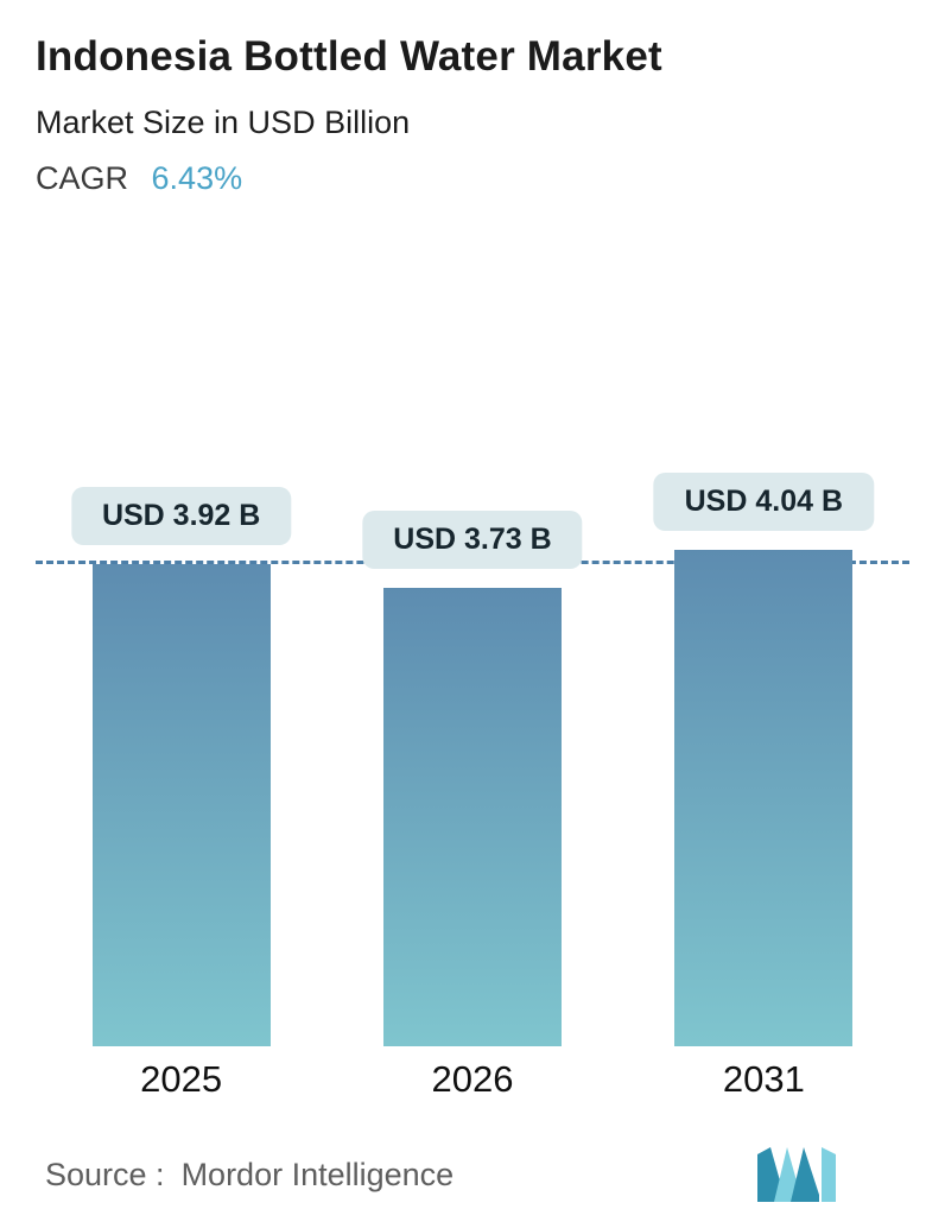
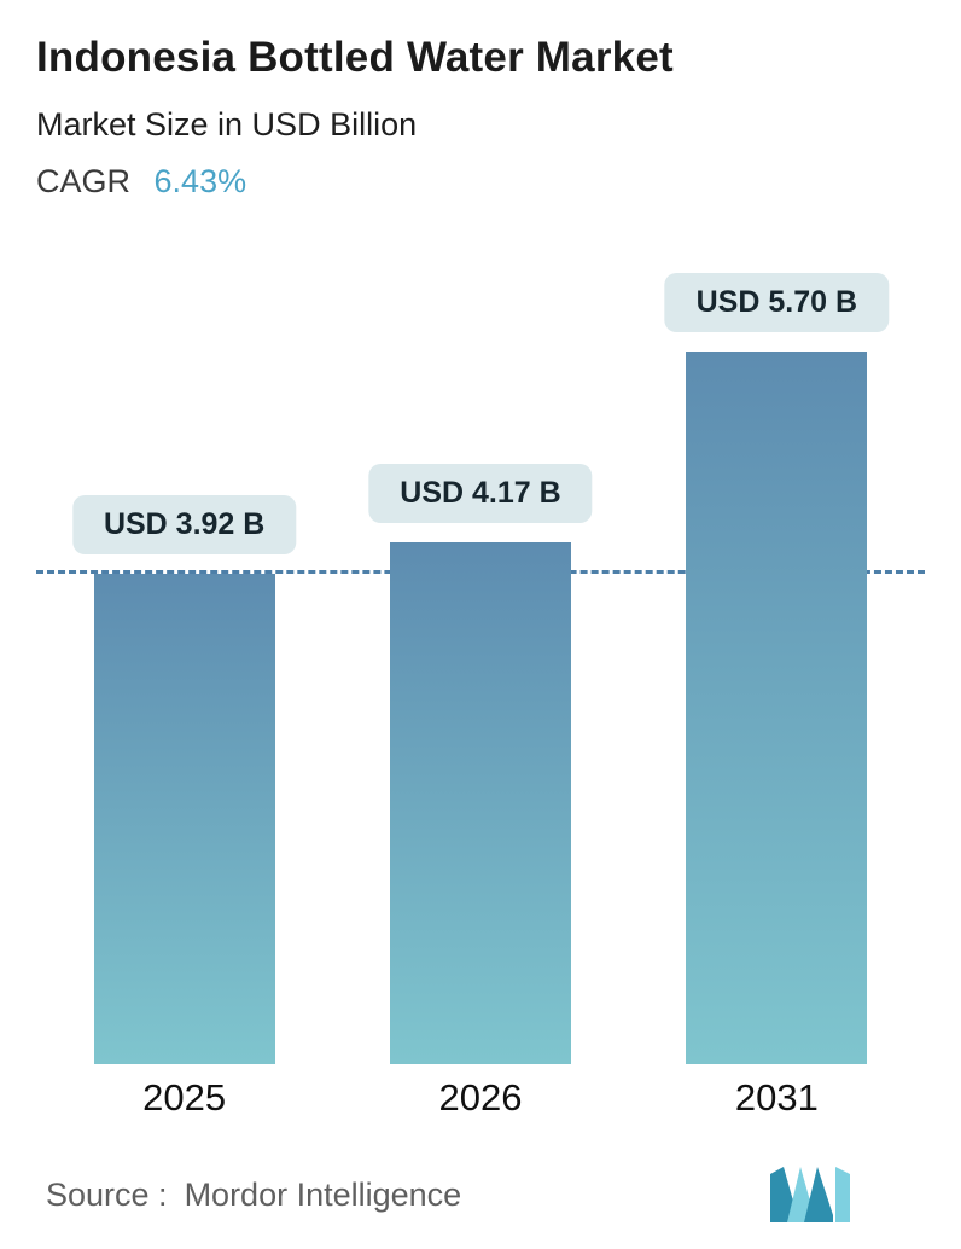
2026: 3.73 -> 4.17
2031: 4.04 -> 5.70
